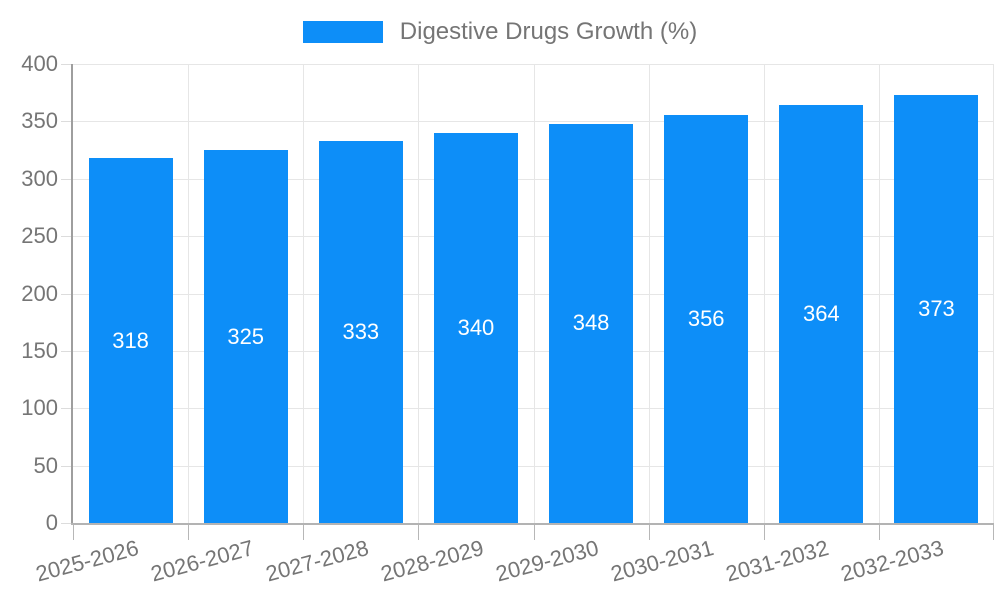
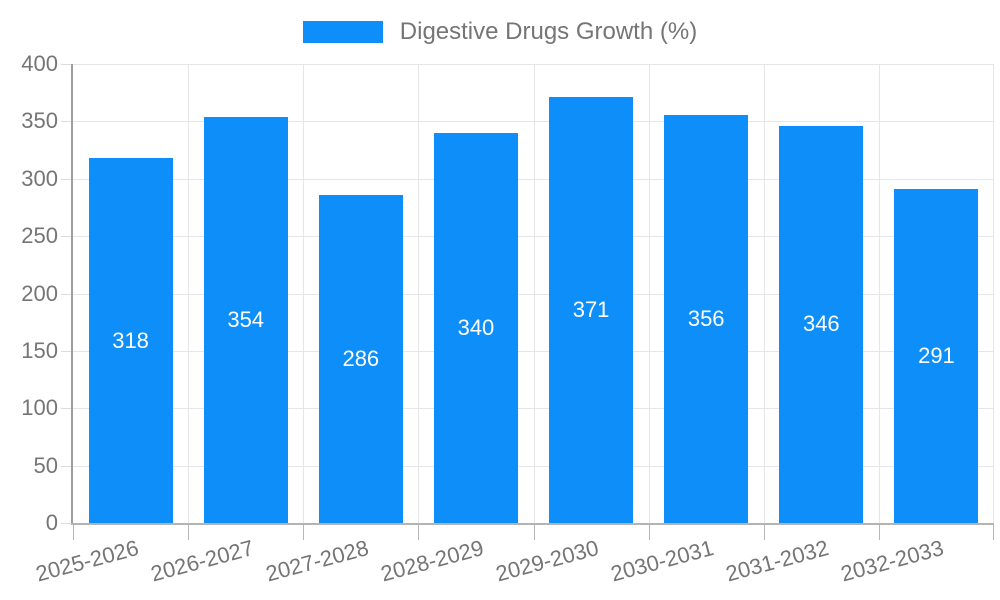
2026-2027: 325 -> 354
2027-2028: 333 -> 286
2029-2030: 348 -> 371
2031-2032: 364 -> 346
2032-2033: 373 -> 291
